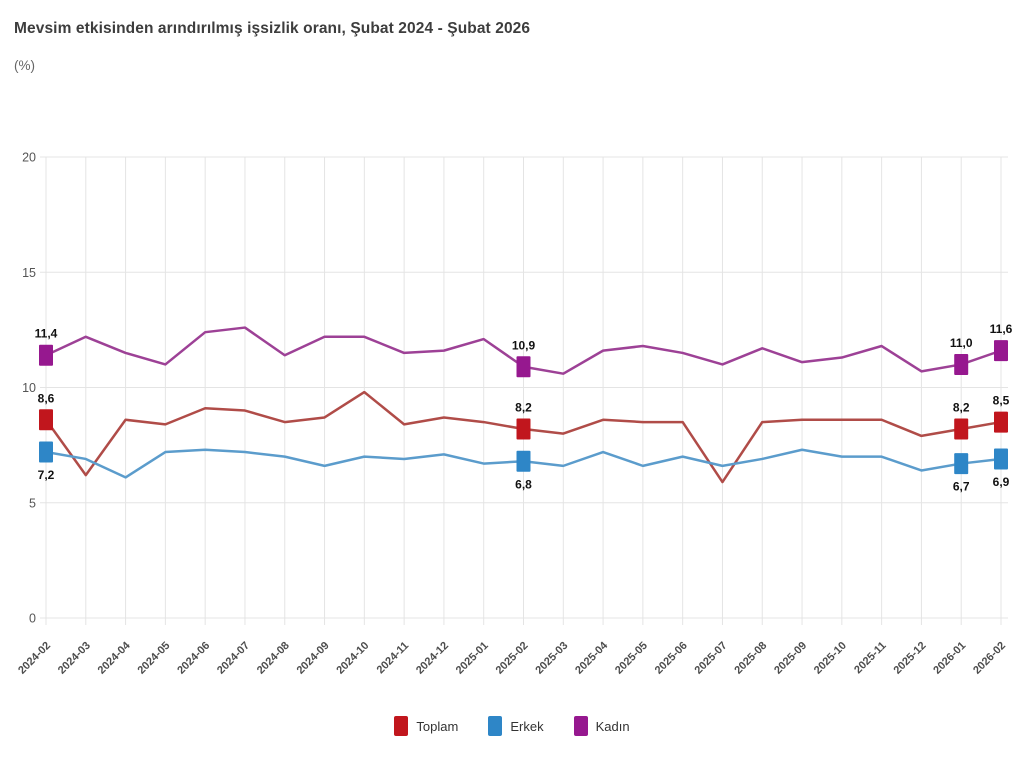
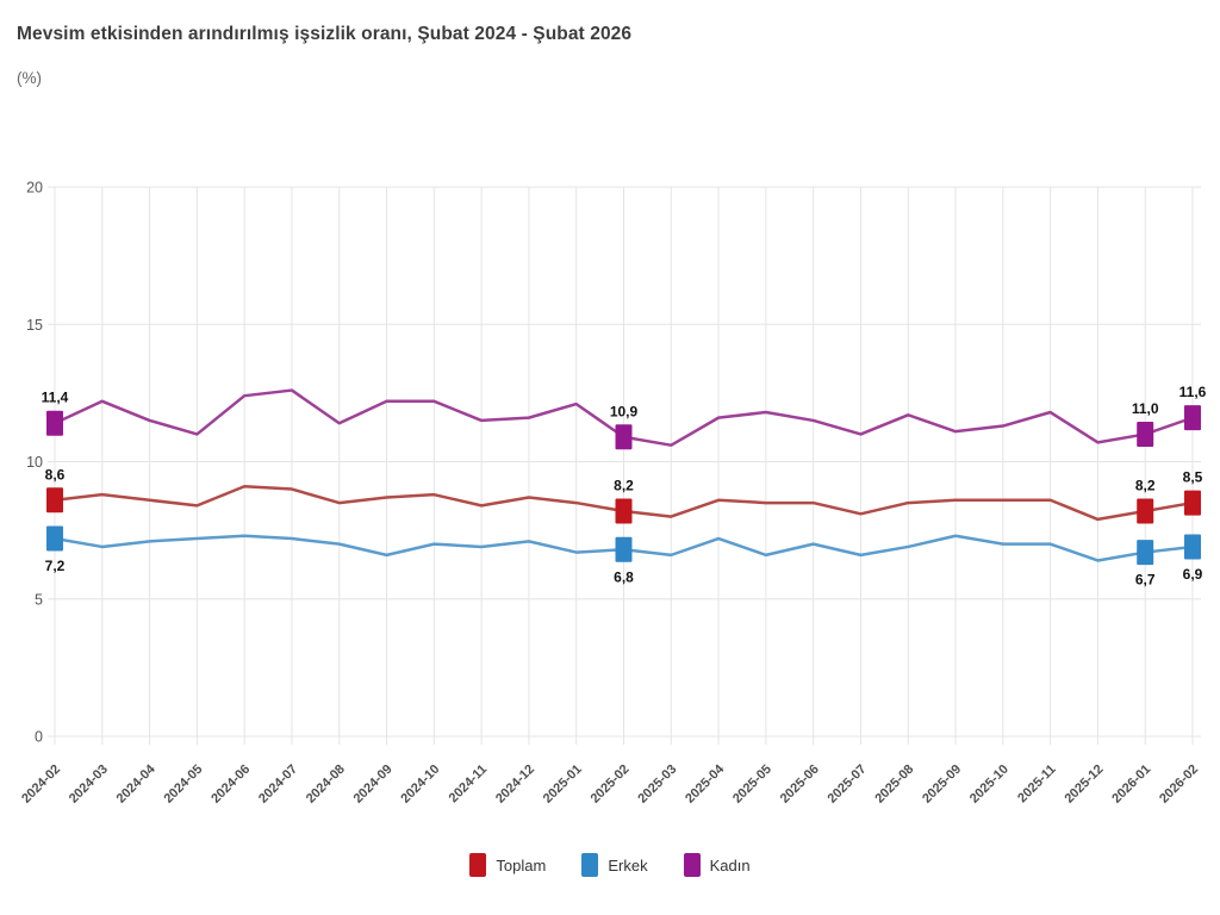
Toplam/2024-03: 6.2 -> 8.8
Erkek/2024-04: 6.1 -> 7.1
Toplam/2024-10: 9.8 -> 8.8
Toplam/2025-07: 5.9 -> 8.1
